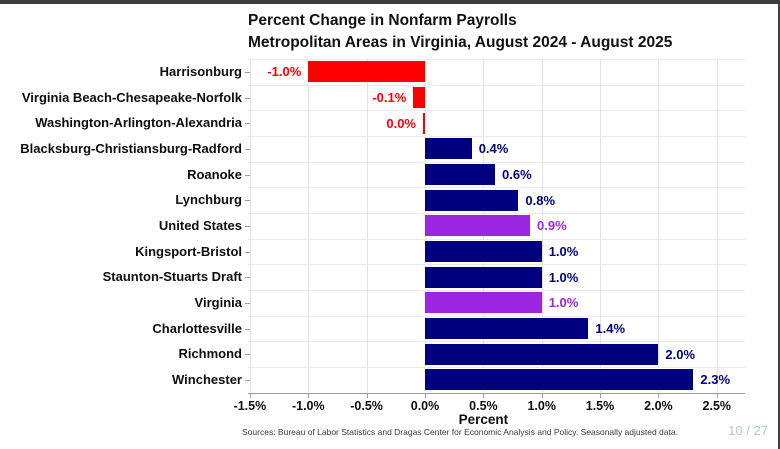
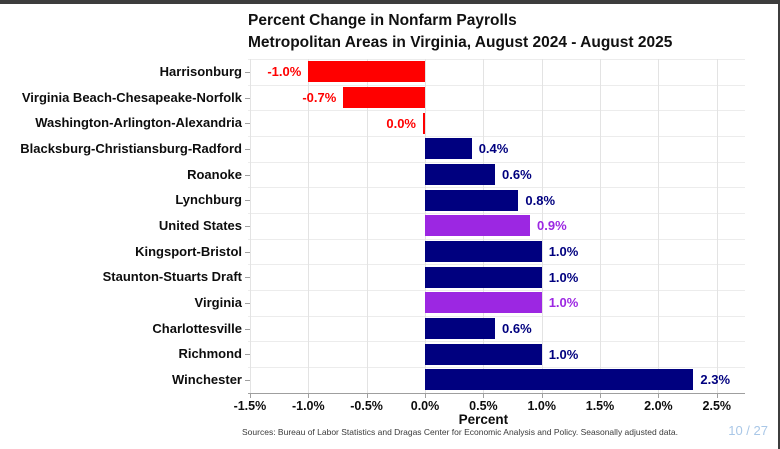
Virginia Beach-Chesapeake-Norfolk: -0.1% -> -0.7%
Charlottesville: 1.4% -> 0.6%
Richmond: 2.0% -> 1.0%
